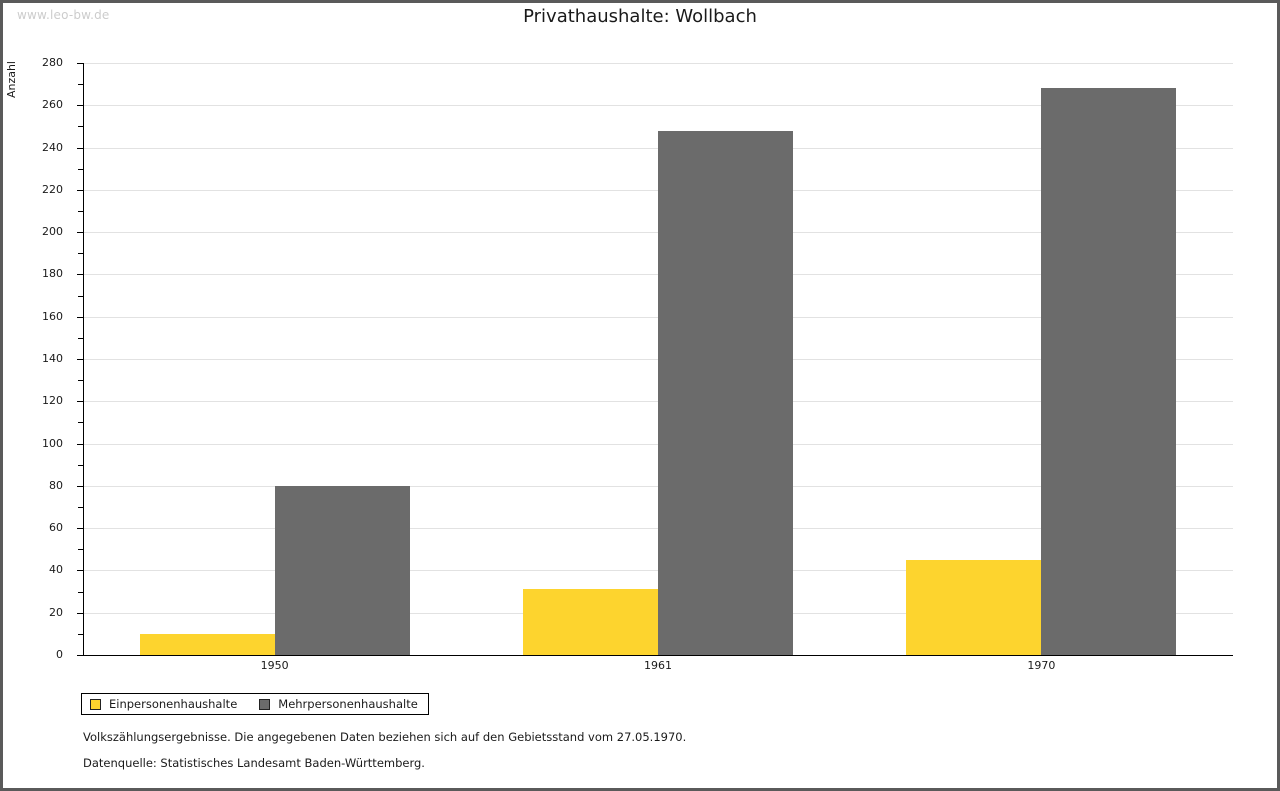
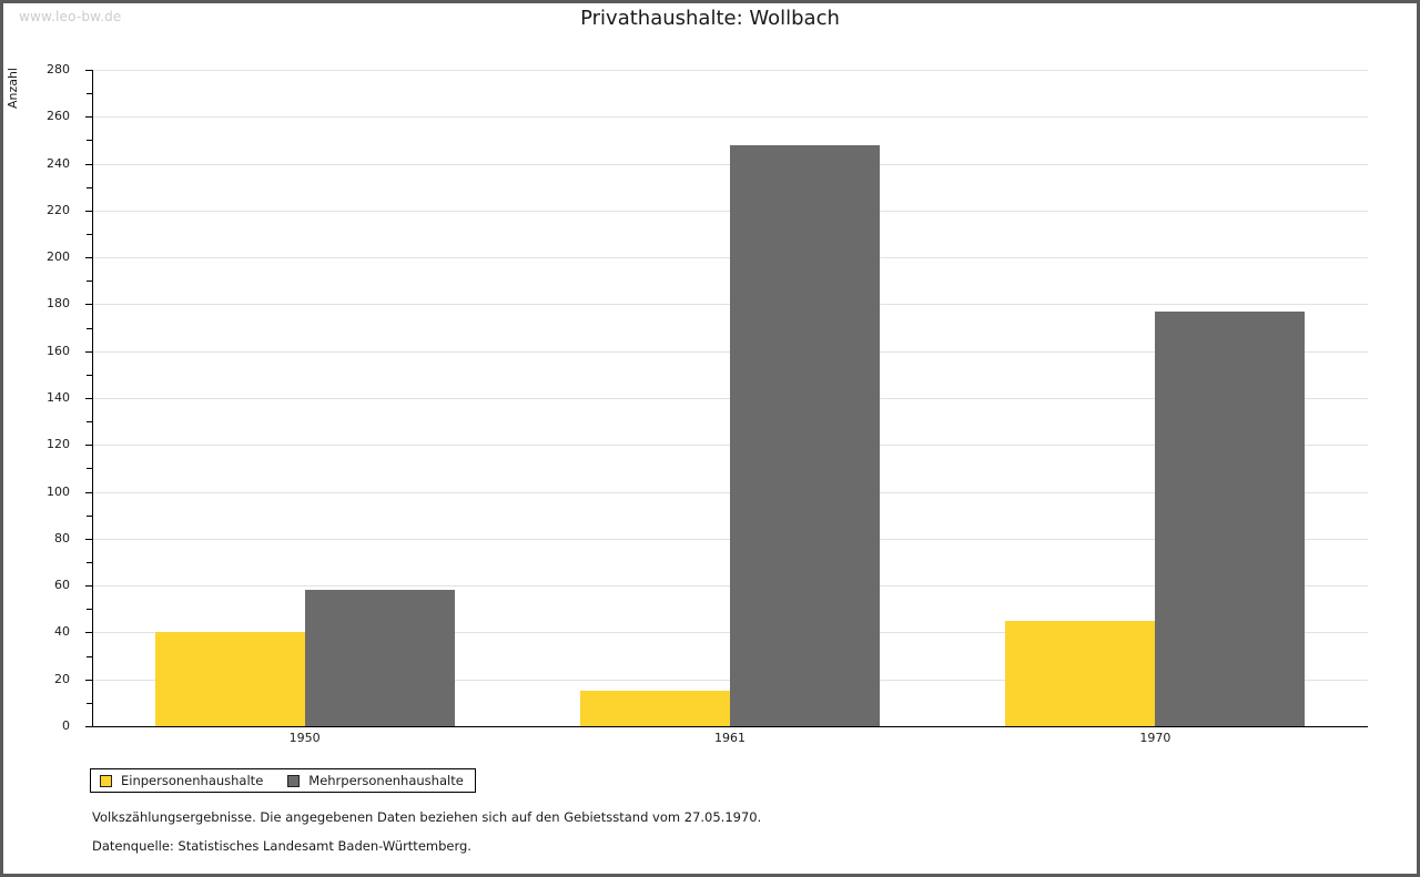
Einpersonenhaushalte/1950: 10 -> 40
Mehrpersonenhaushalte/1950: 80 -> 58
Einpersonenhaushalte/1961: 31 -> 15
Mehrpersonenhaushalte/1970: 268 -> 177
